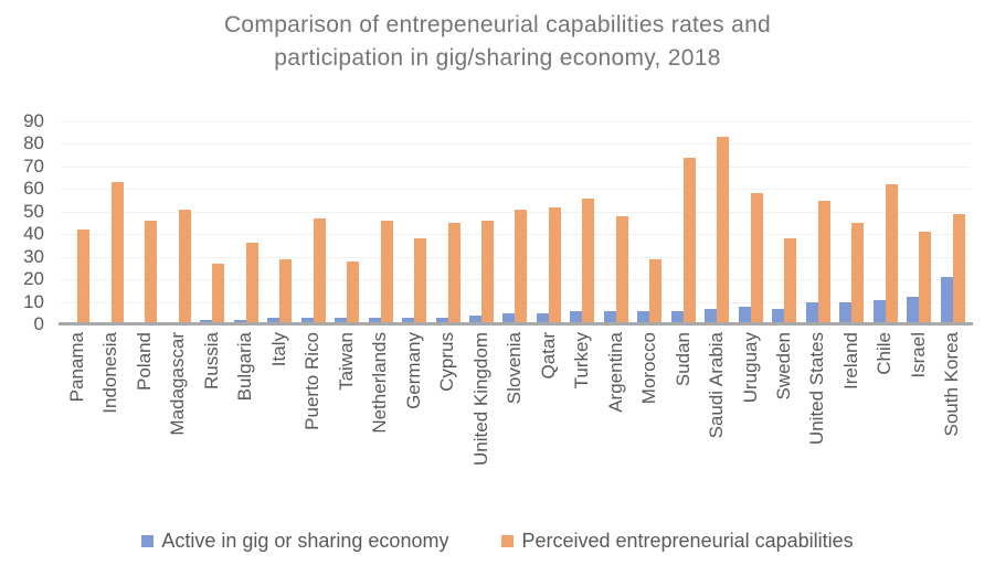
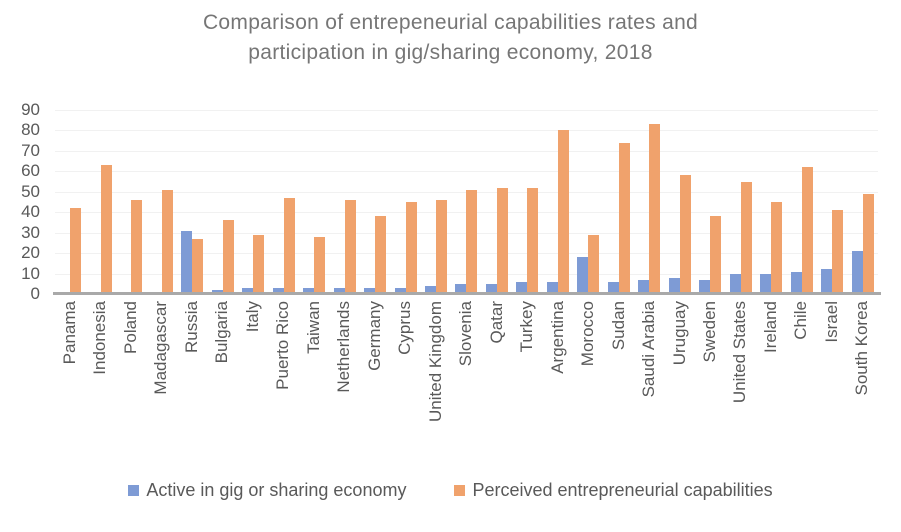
Active in gig or sharing economy/Russia: 2 -> 31
Perceived entrepreneurial capabilities/Turkey: 56 -> 52
Perceived entrepreneurial capabilities/Argentina: 48 -> 80
Active in gig or sharing economy/Morocco: 6 -> 18
